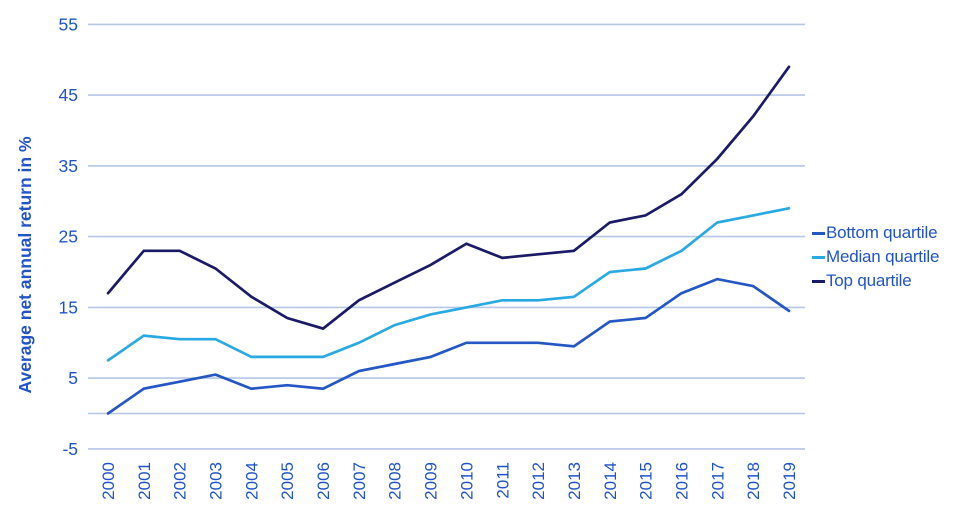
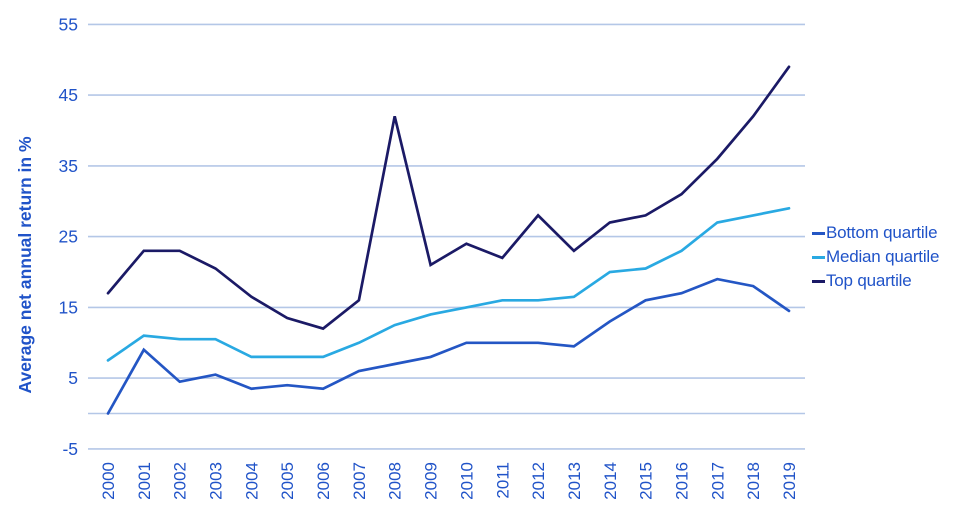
Bottom quartile/2001: 4 -> 9
Top quartile/2008: 18 -> 42
Top quartile/2012: 22 -> 28
Bottom quartile/2015: 14 -> 16
